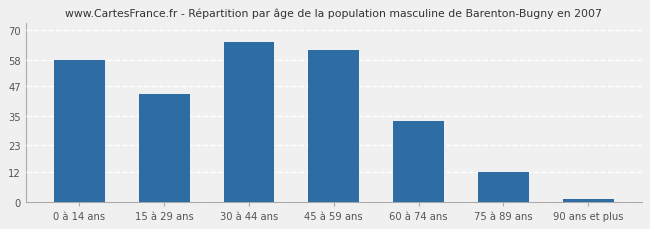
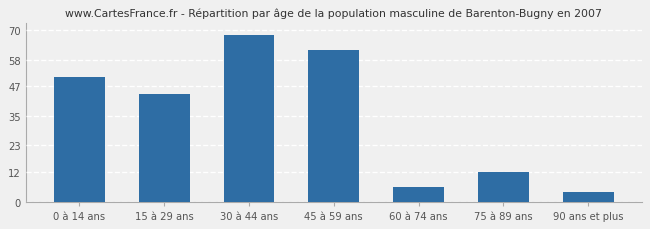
0 à 14 ans: 58 -> 51
30 à 44 ans: 65 -> 68
60 à 74 ans: 33 -> 6
90 ans et plus: 1 -> 4
